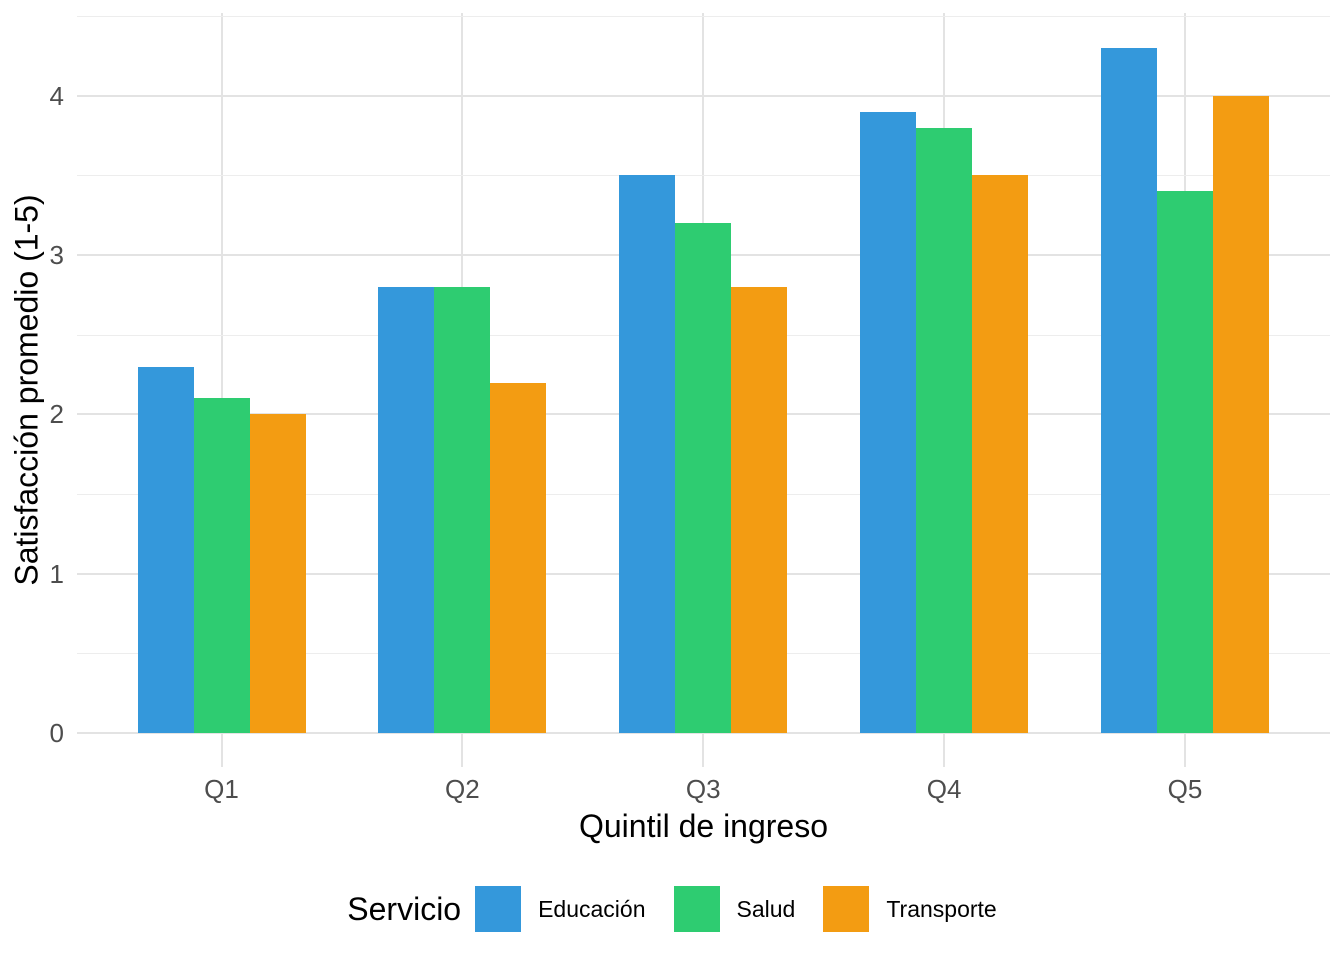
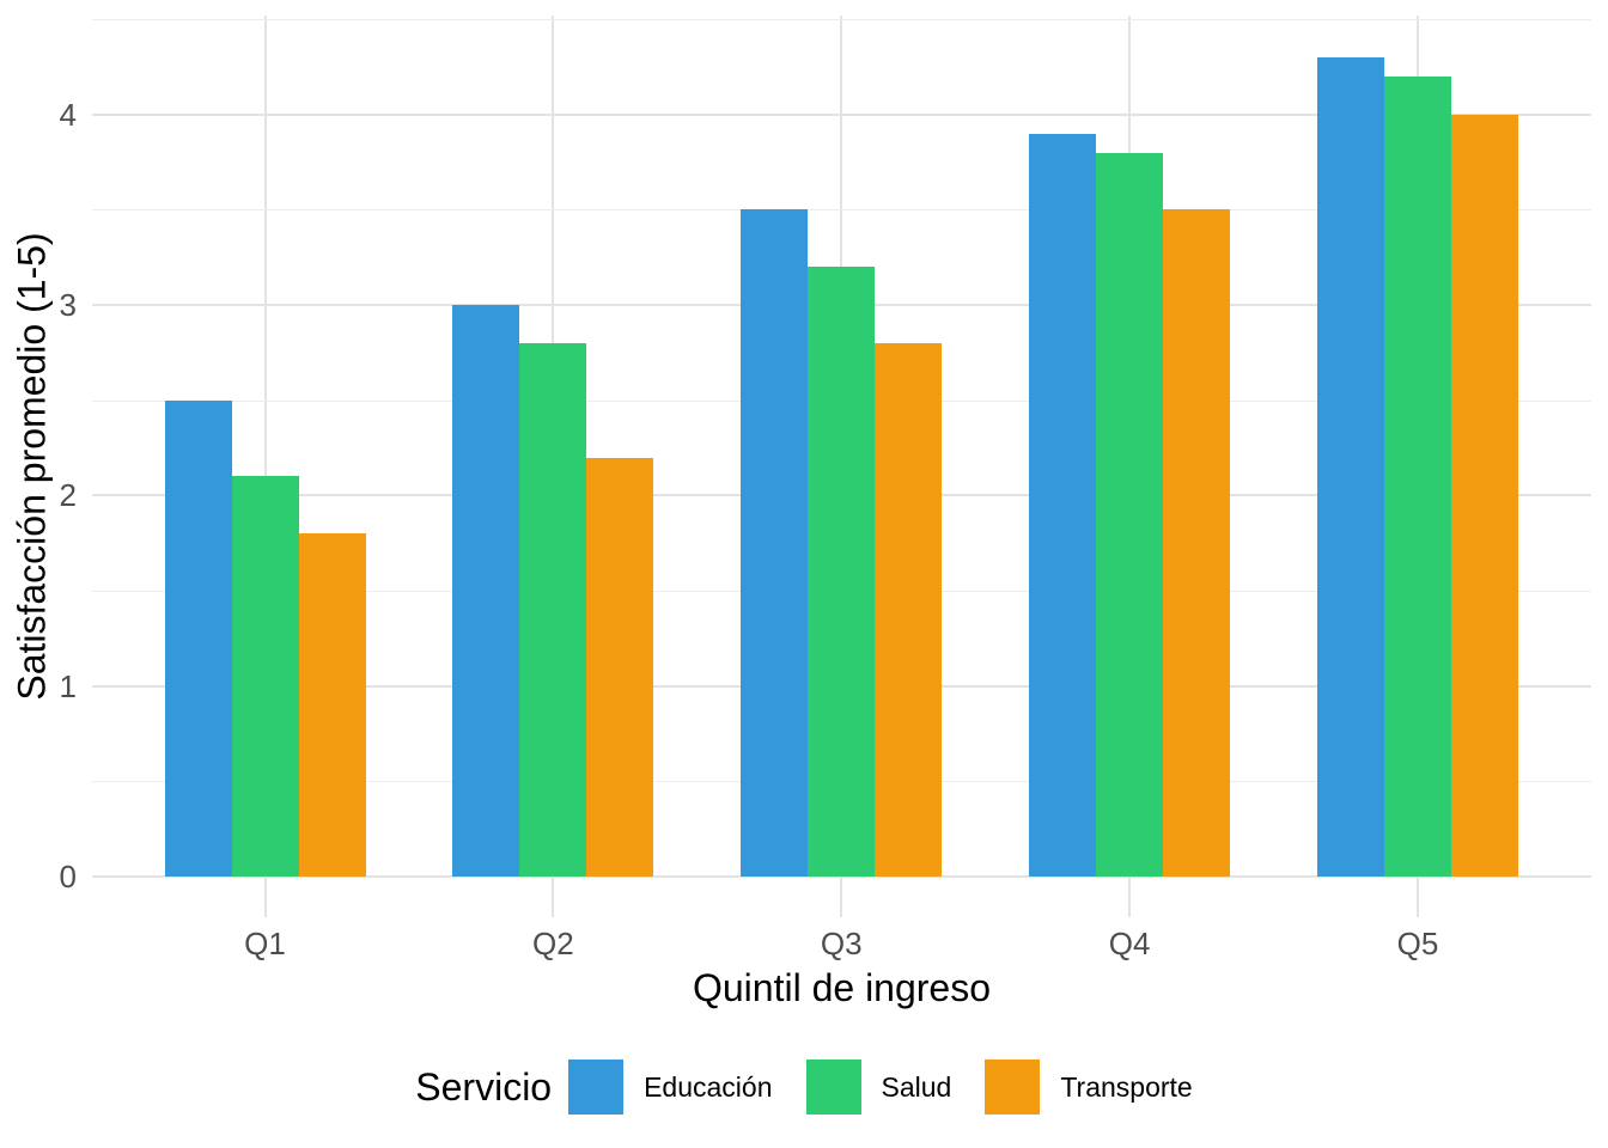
Educación/Q1: 2.3 -> 2.5
Transporte/Q1: 2.0 -> 1.8
Educación/Q2: 2.8 -> 3.0
Salud/Q5: 3.4 -> 4.2
